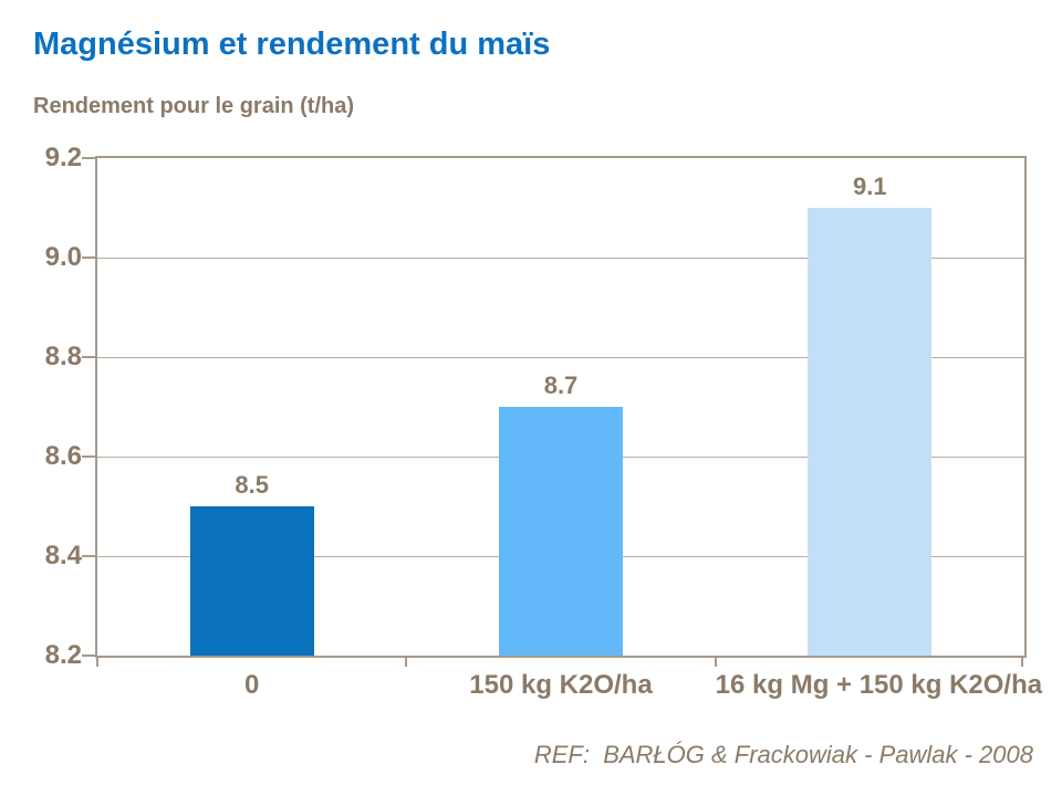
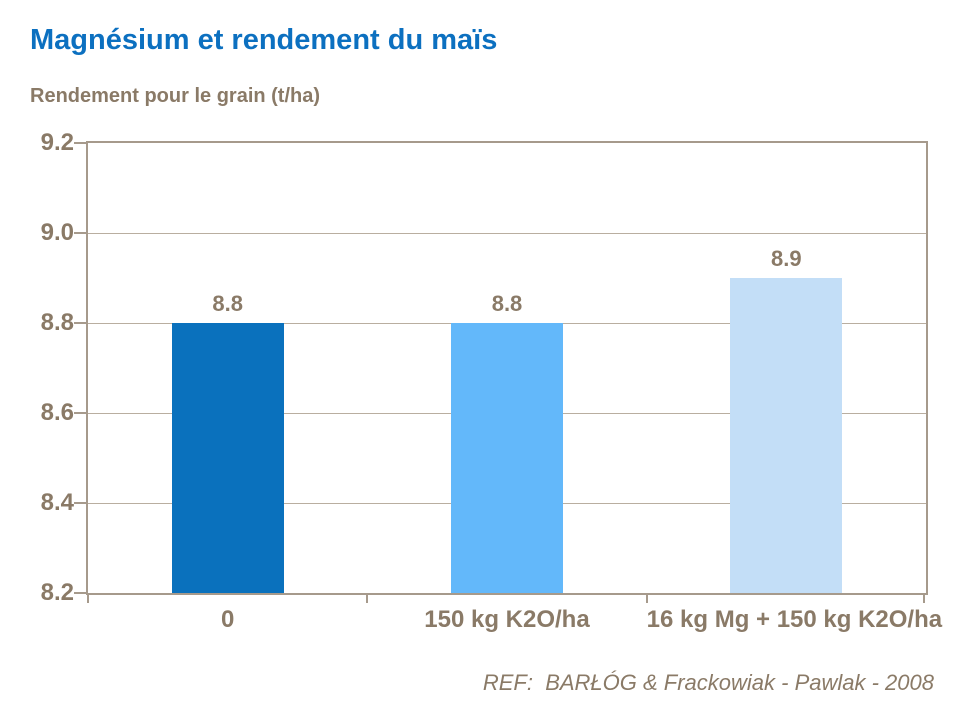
0: 8.5 -> 8.8
150 kg K2O/ha: 8.7 -> 8.8
16 kg Mg + 150 kg K2O/ha: 9.1 -> 8.9
